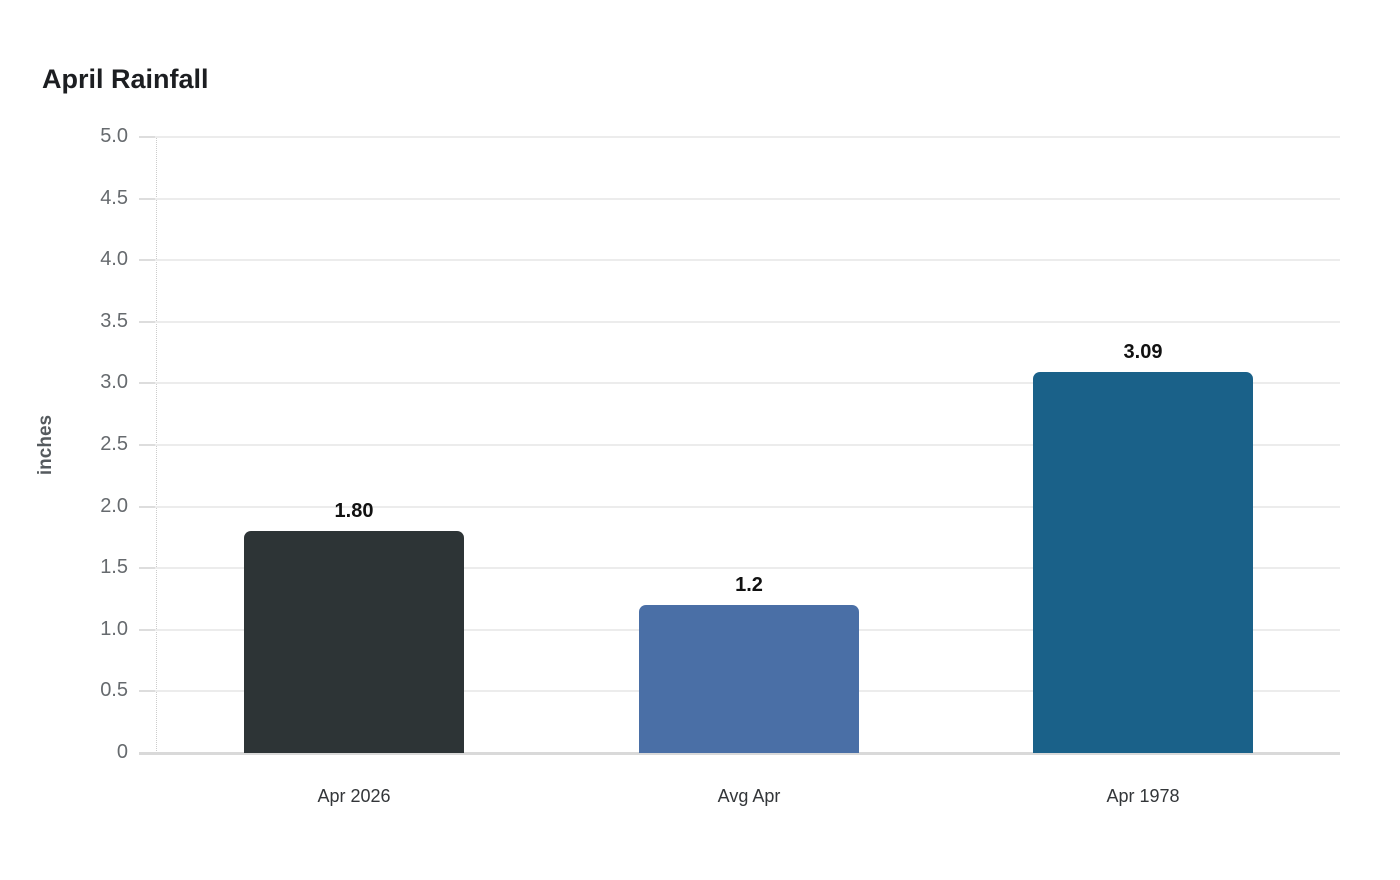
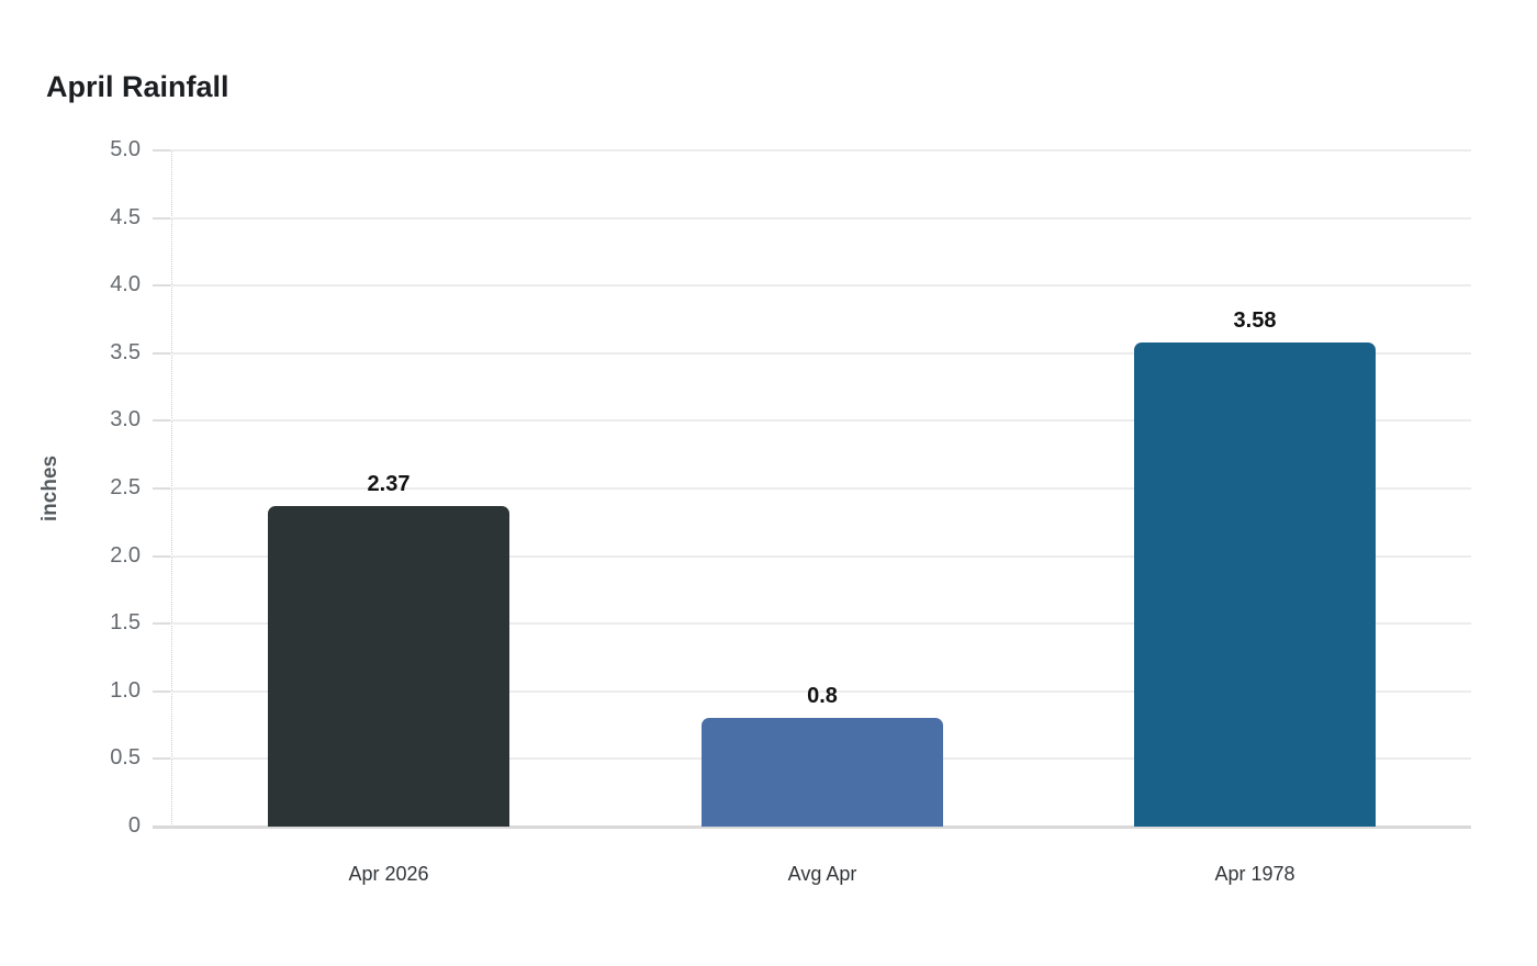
Apr 2026: 1.80 -> 2.37
Avg Apr: 1.2 -> 0.8
Apr 1978: 3.09 -> 3.58
